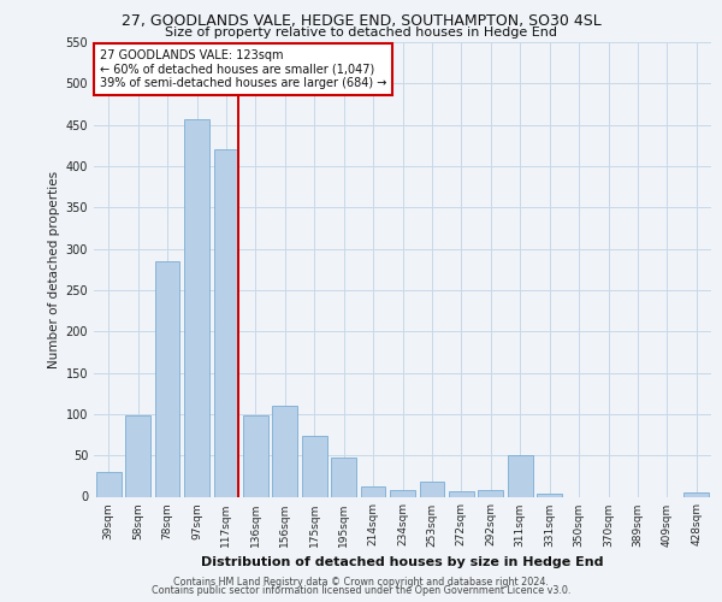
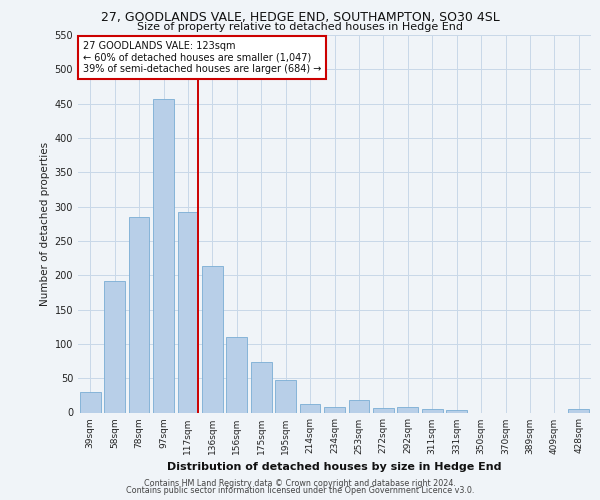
58sqm: 98 -> 192
117sqm: 420 -> 292
136sqm: 98 -> 213
311sqm: 50 -> 5
